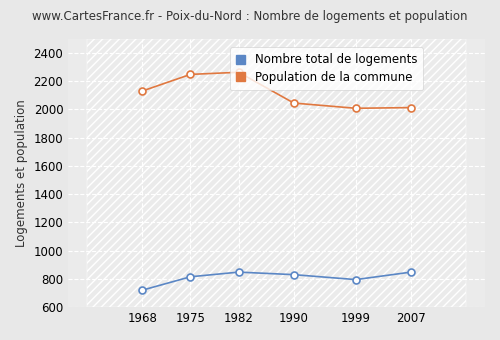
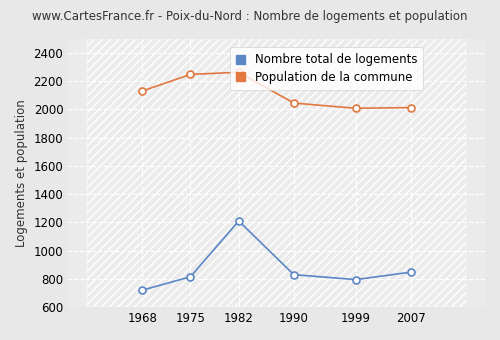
Nombre total de logements/1982: 850 -> 1210
